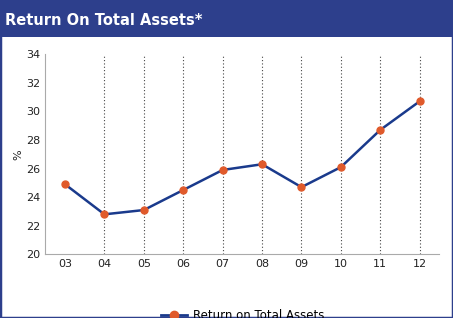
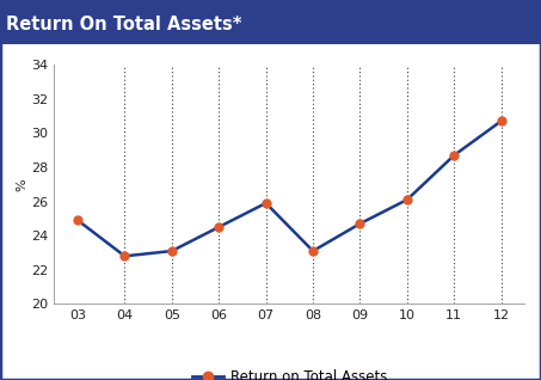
08: 26.3 -> 23.1
